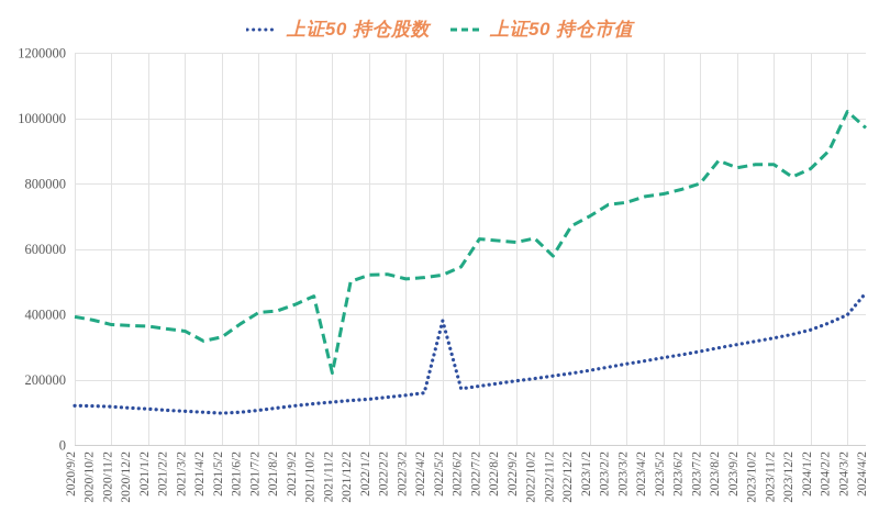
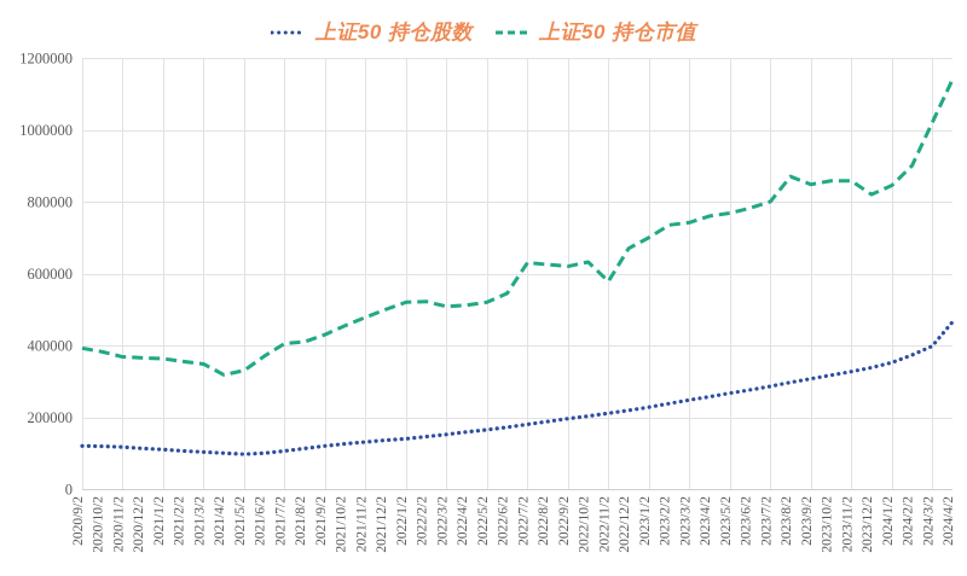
上证50 持仓市值/2021/11/2: 220000 -> 480000
上证50 持仓股数/2022/5/2: 380000 -> 160000
上证50 持仓市值/2024/4/2: 970000 -> 1140000
